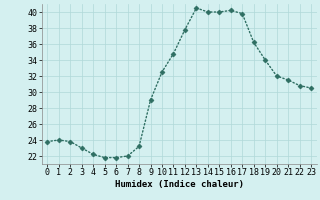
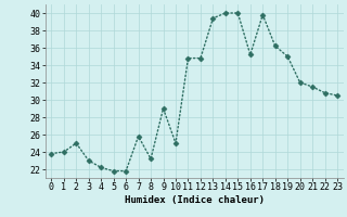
2: 23.8 -> 25.0
7: 22.0 -> 25.8
10: 32.5 -> 25.0
12: 37.8 -> 34.8
13: 40.5 -> 39.4
16: 40.2 -> 35.2
19: 34.0 -> 35.0
